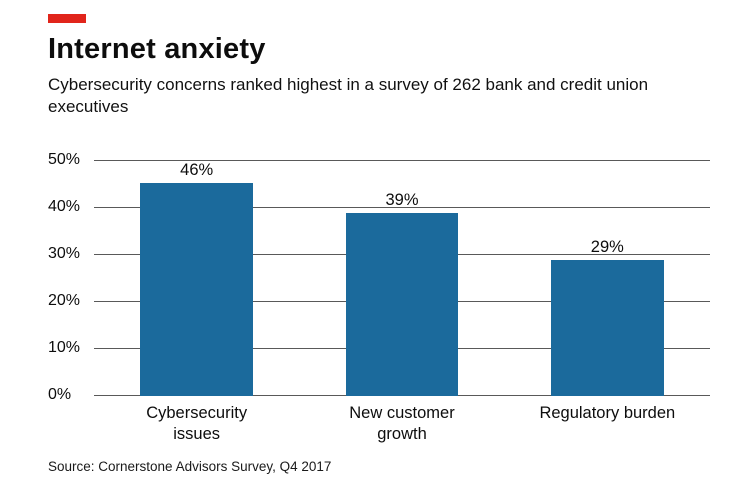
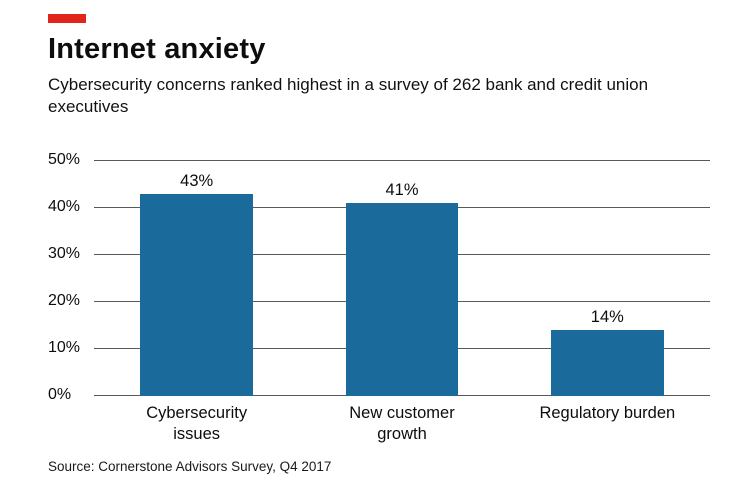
Cybersecurity issues: 46% -> 43%
New customer growth: 39% -> 41%
Regulatory burden: 29% -> 14%
